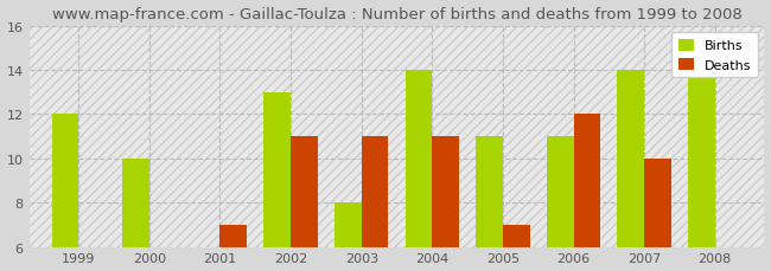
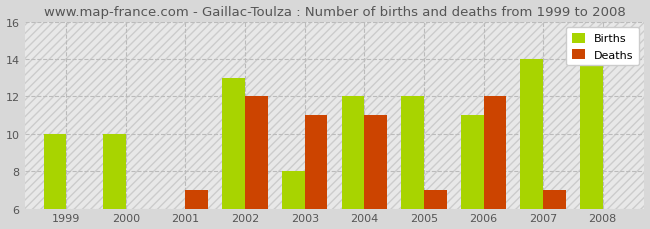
Births/1999: 12 -> 10
Deaths/2002: 11 -> 12
Births/2004: 14 -> 12
Births/2005: 11 -> 12
Deaths/2007: 10 -> 7
